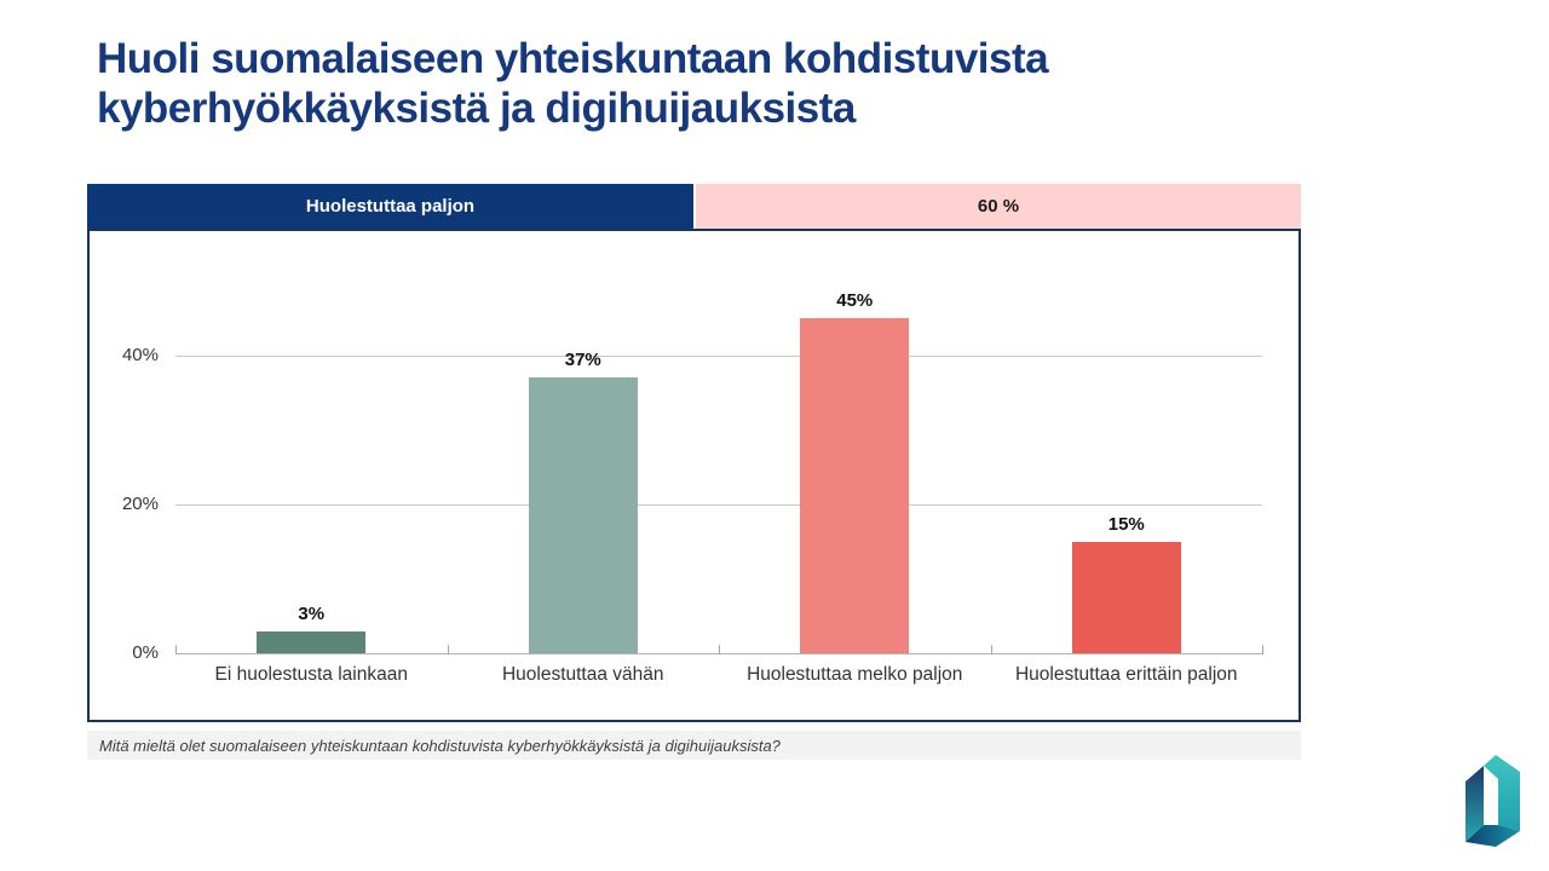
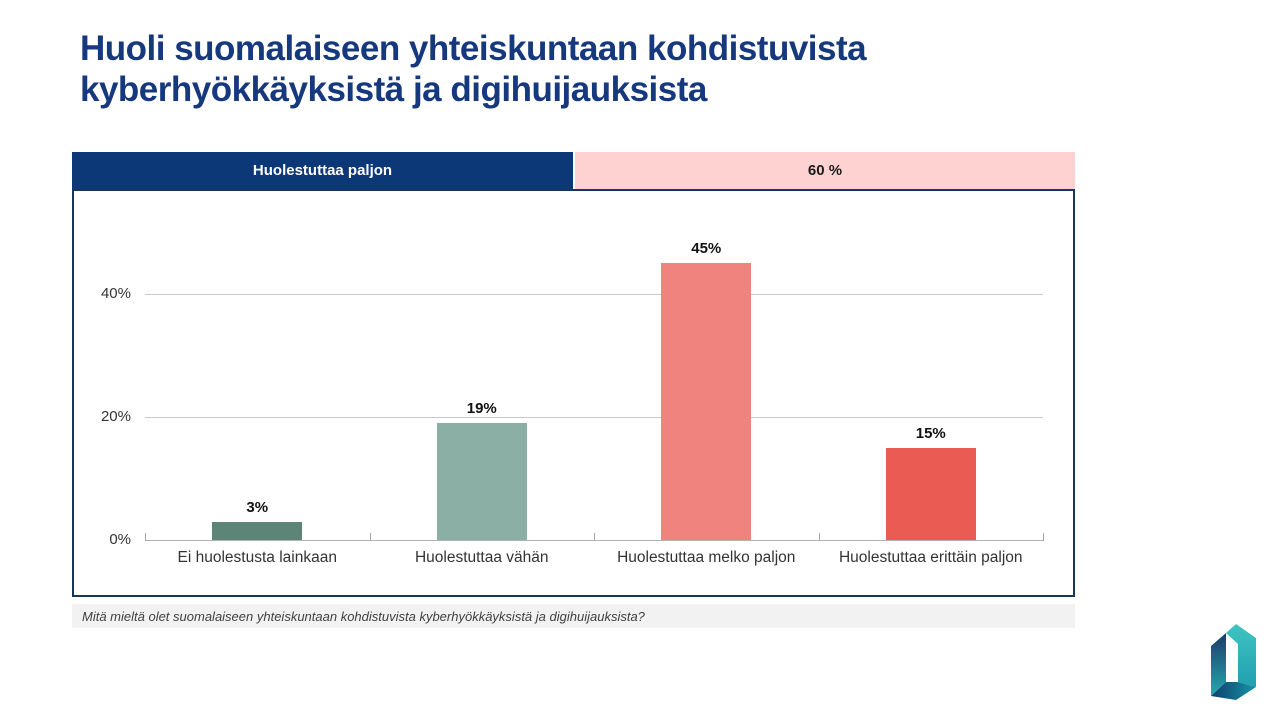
Huolestuttaa vähän: 37% -> 19%
